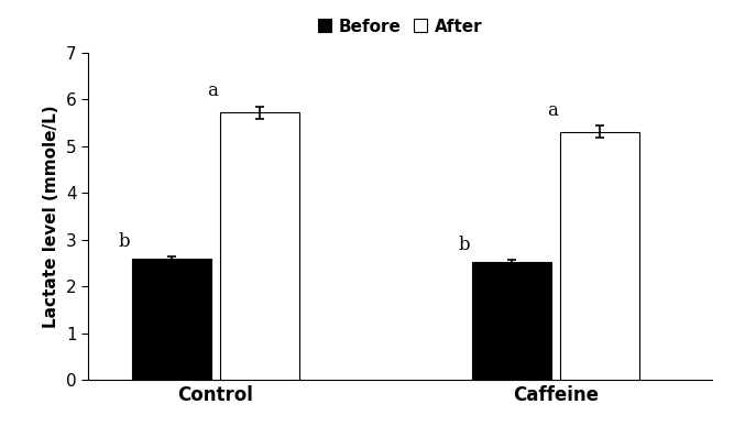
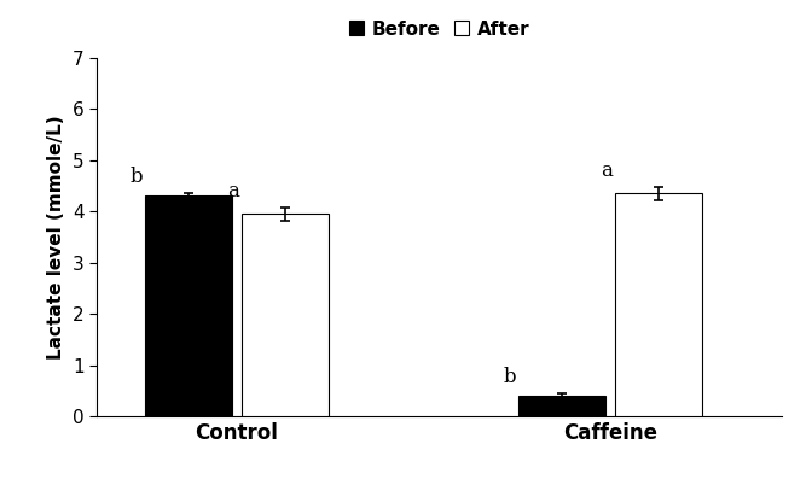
Before/Control: 2.60 -> 4.30
After/Control: 5.72 -> 3.95
Before/Caffeine: 2.52 -> 0.40
After/Caffeine: 5.30 -> 4.35
